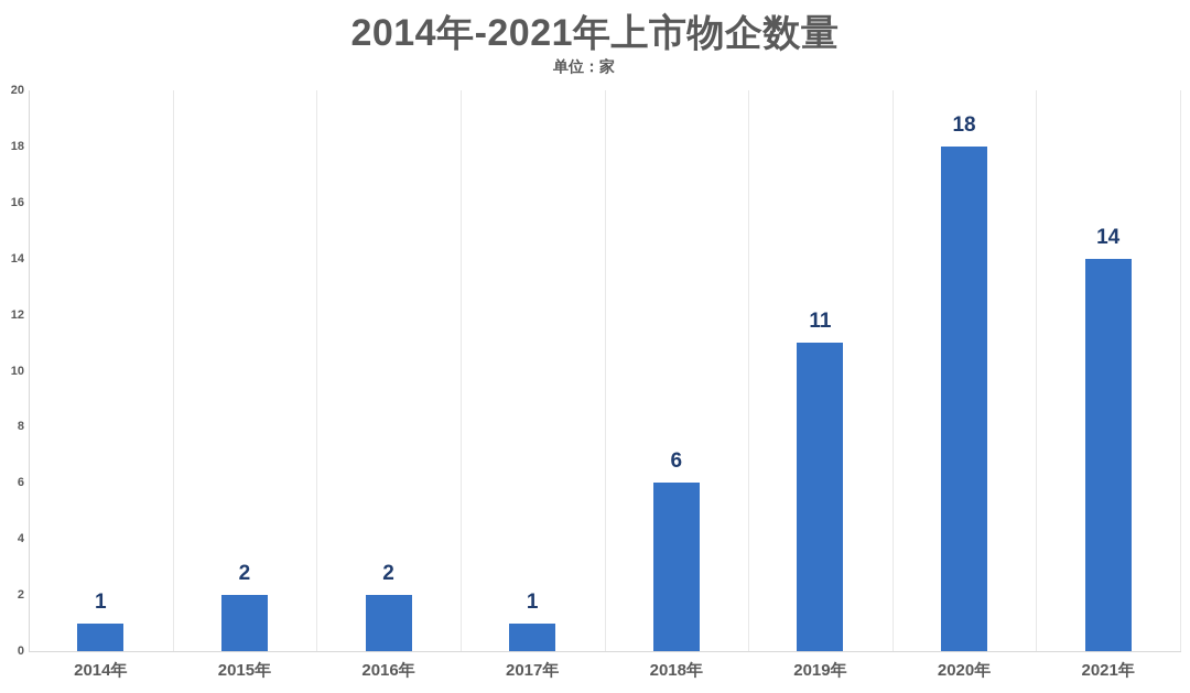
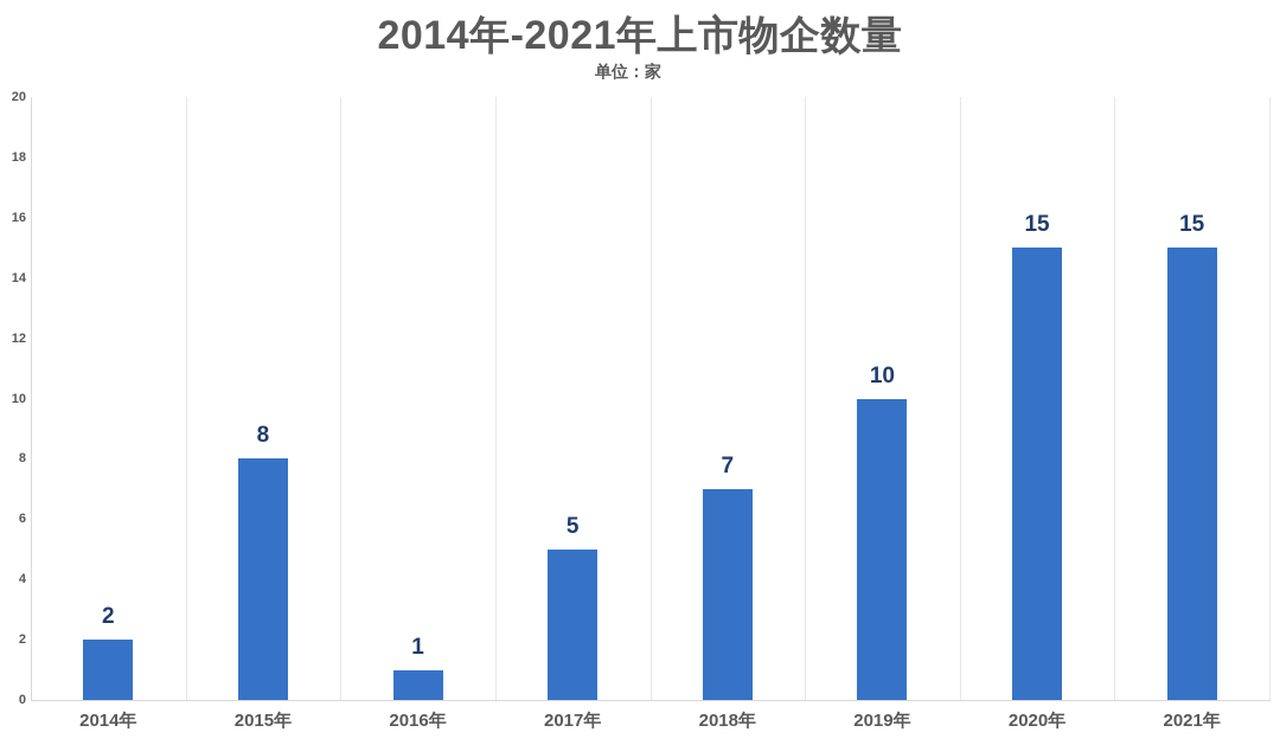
2014年: 1 -> 2
2015年: 2 -> 8
2016年: 2 -> 1
2017年: 1 -> 5
2018年: 6 -> 7
2019年: 11 -> 10
2020年: 18 -> 15
2021年: 14 -> 15
